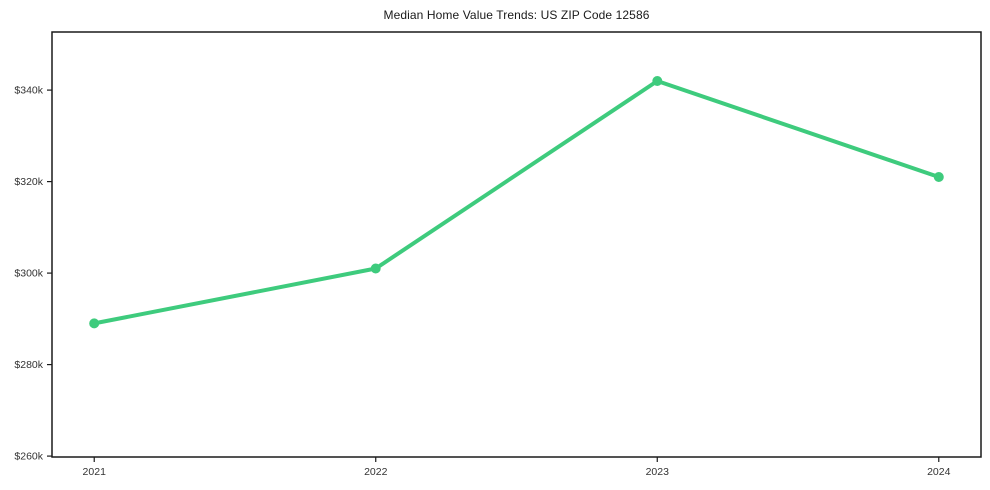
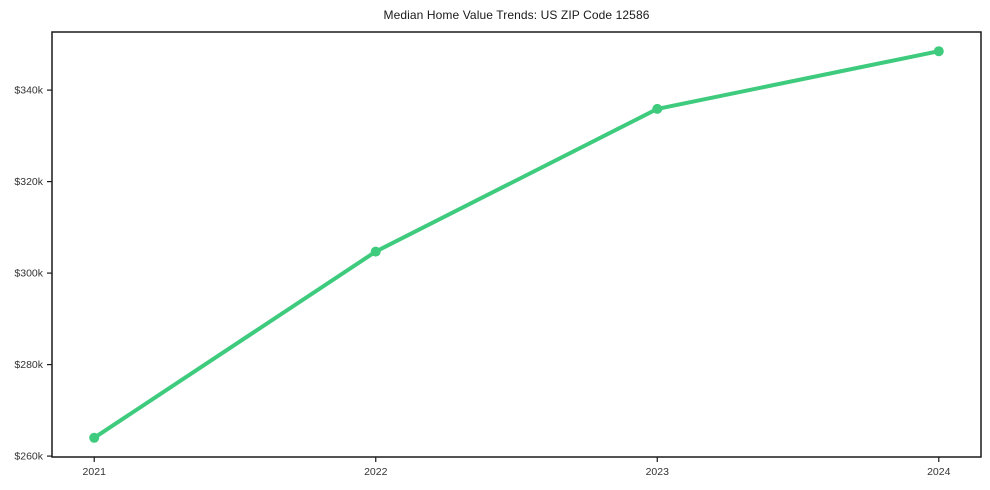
2021: $289k -> $264k
2022: $301k -> $305k
2023: $342k -> $336k
2024: $321k -> $348k
